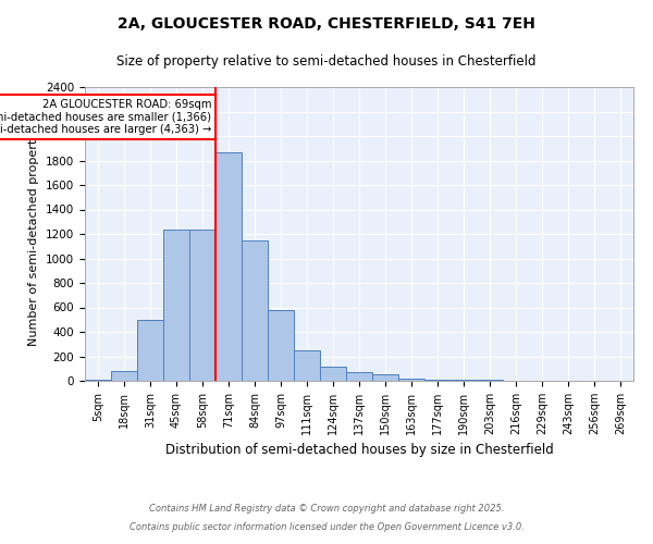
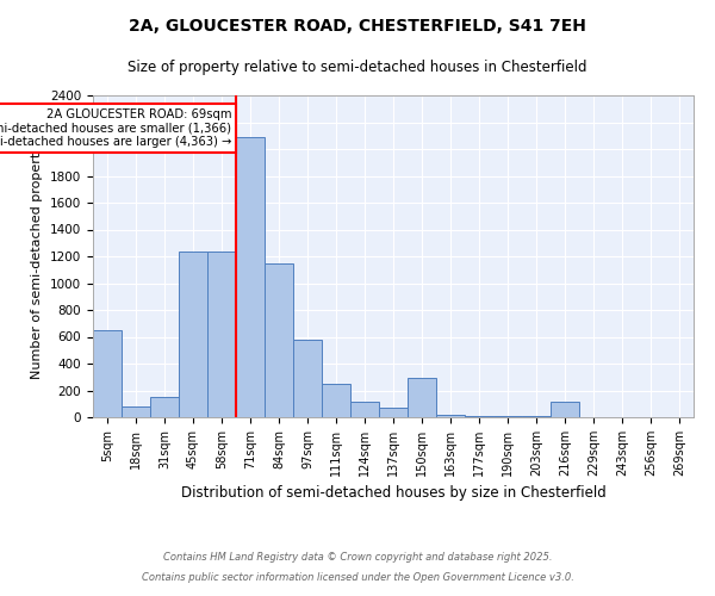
5sqm: 10 -> 650
31sqm: 500 -> 150
71sqm: 1870 -> 2090
150sqm: 50 -> 290
216sqm: 0 -> 120
